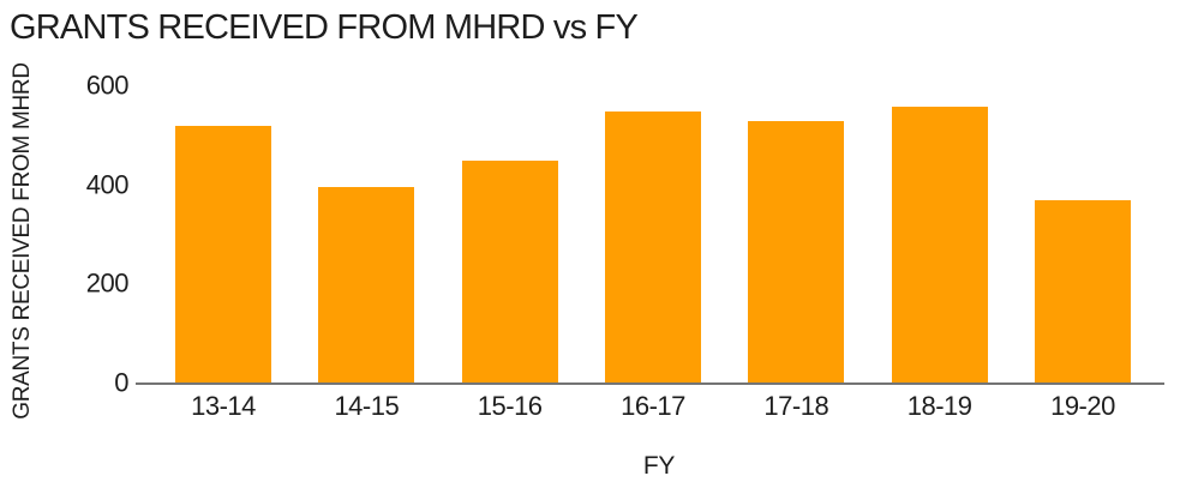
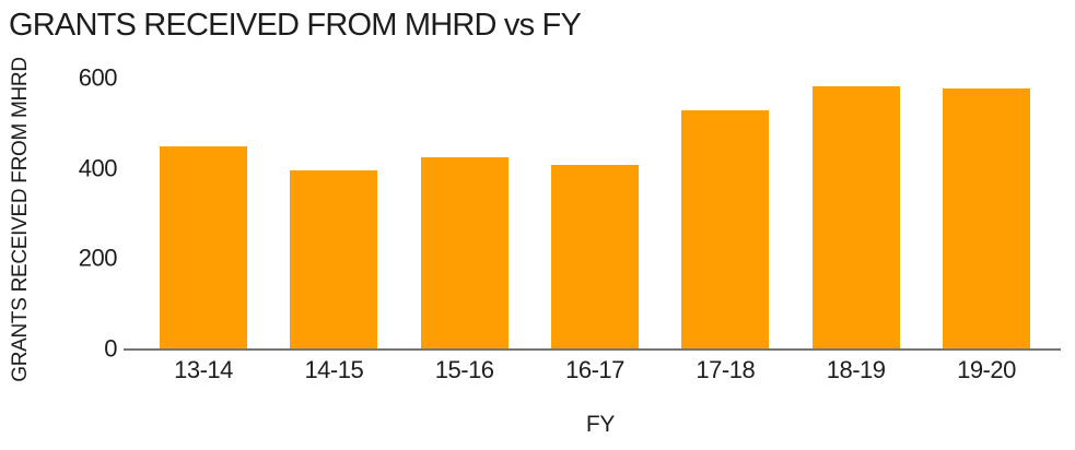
13-14: 520 -> 450
15-16: 450 -> 420
16-17: 550 -> 410
18-19: 560 -> 580
19-20: 370 -> 580
